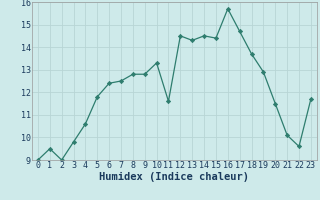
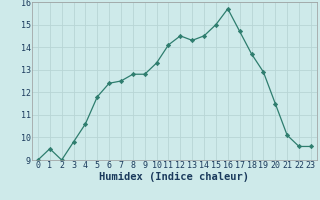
11: 11.6 -> 14.1
15: 14.4 -> 15.0
23: 11.7 -> 9.6
